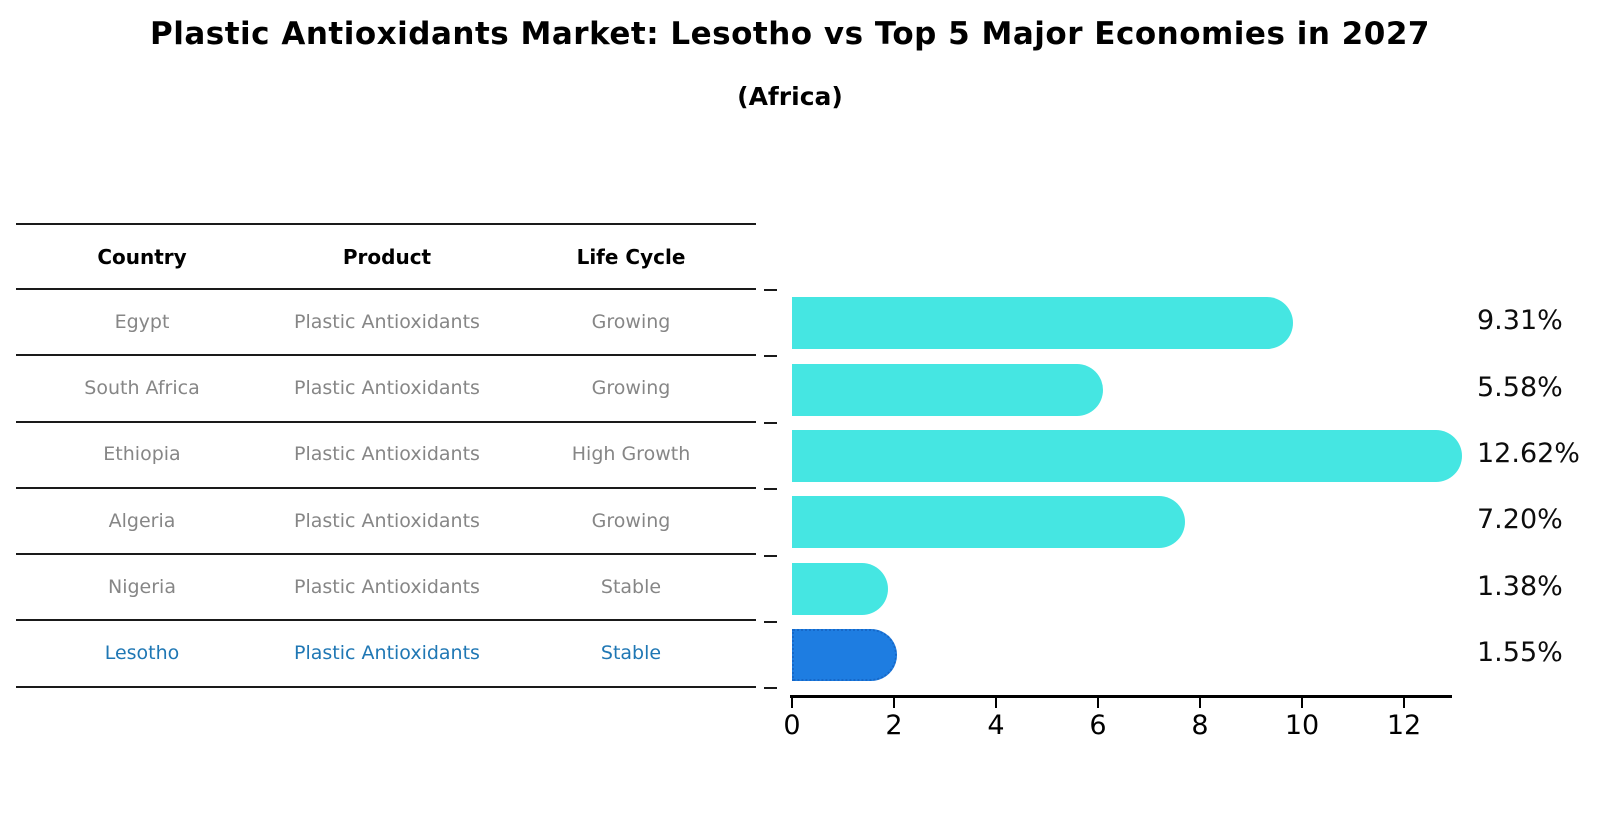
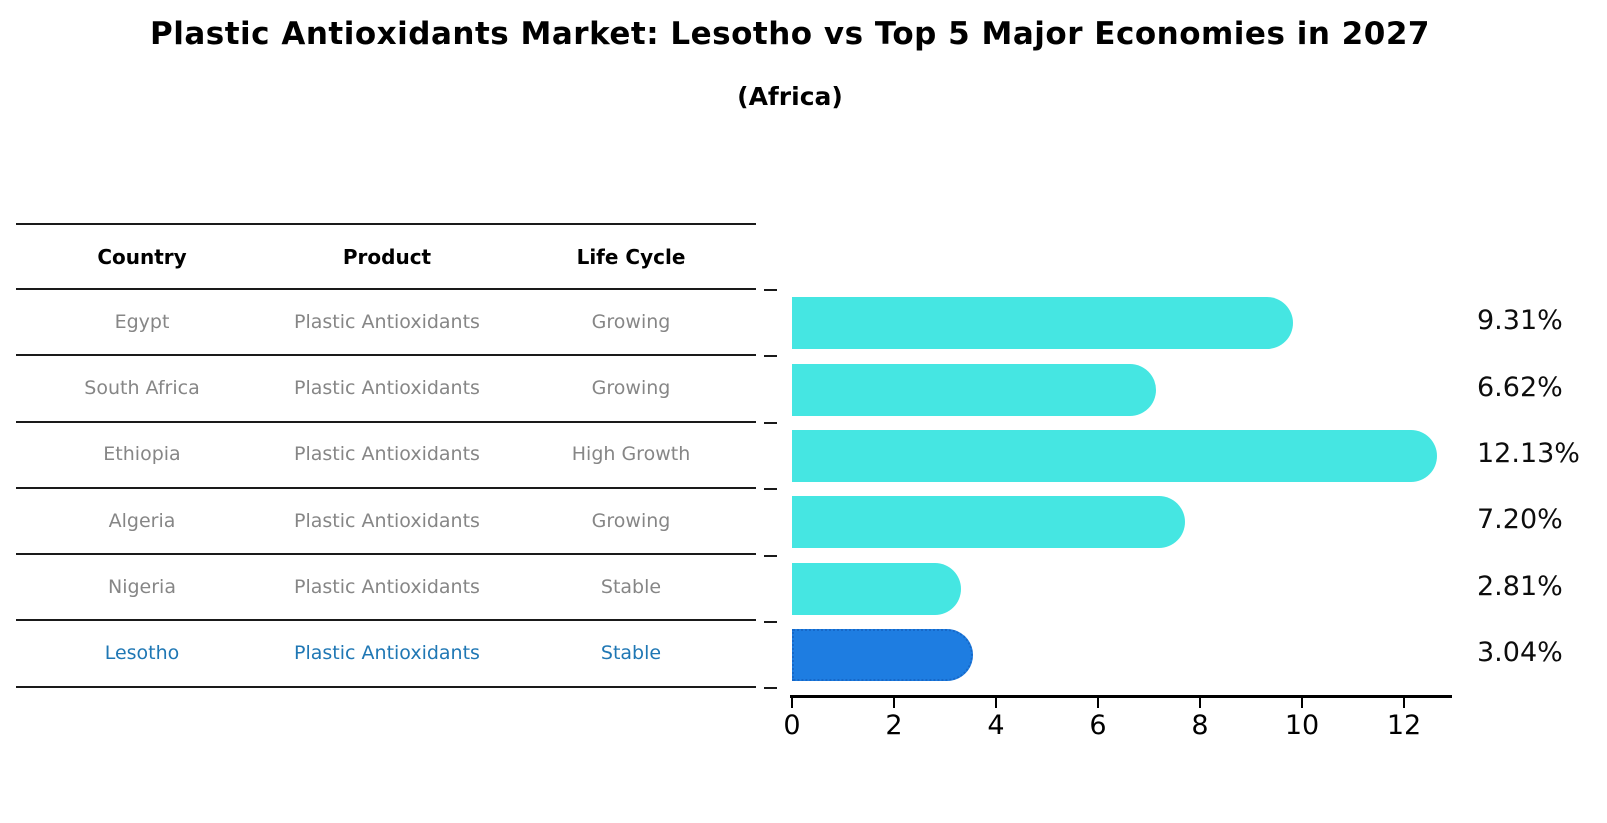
South Africa: 5.58% -> 6.62%
Ethiopia: 12.62% -> 12.13%
Nigeria: 1.38% -> 2.81%
Lesotho: 1.55% -> 3.04%
